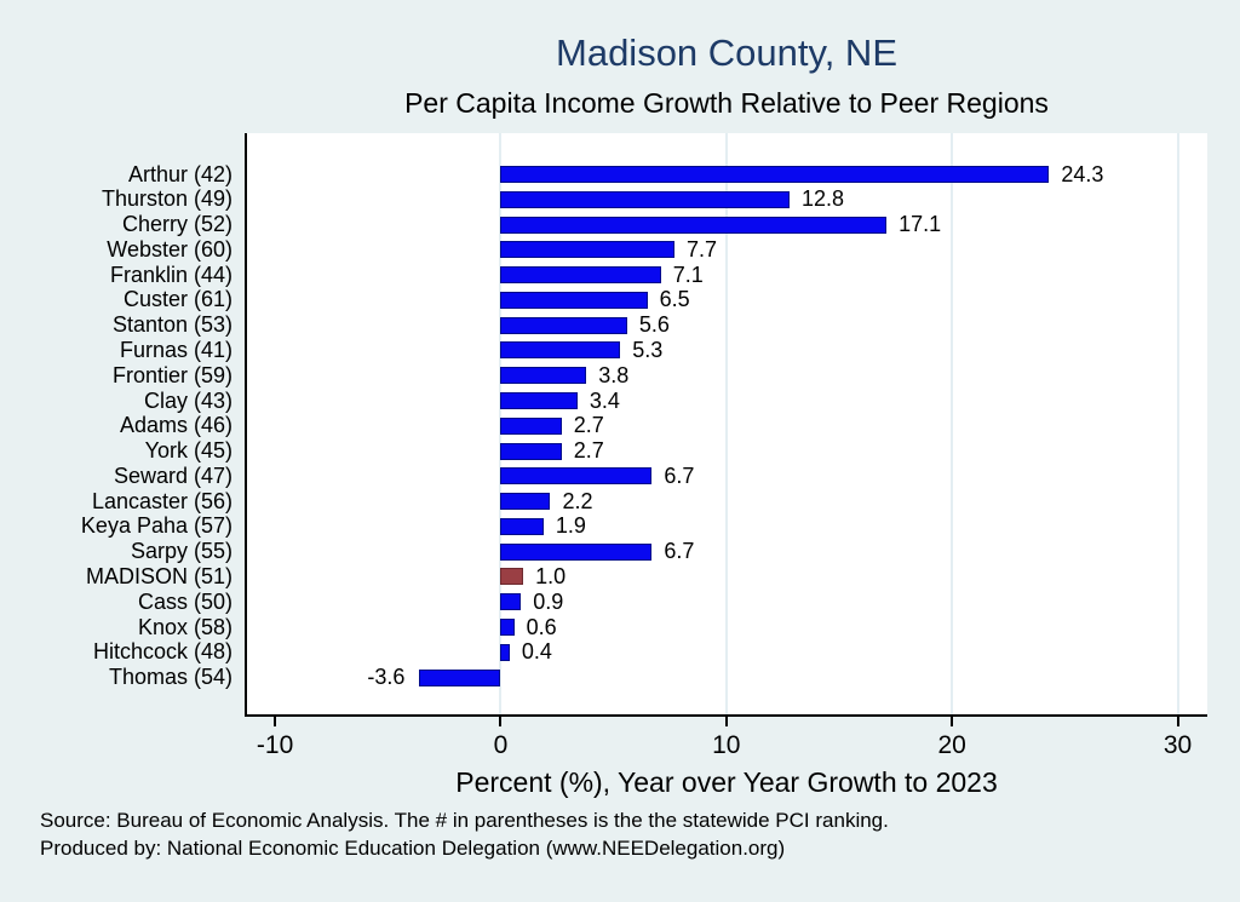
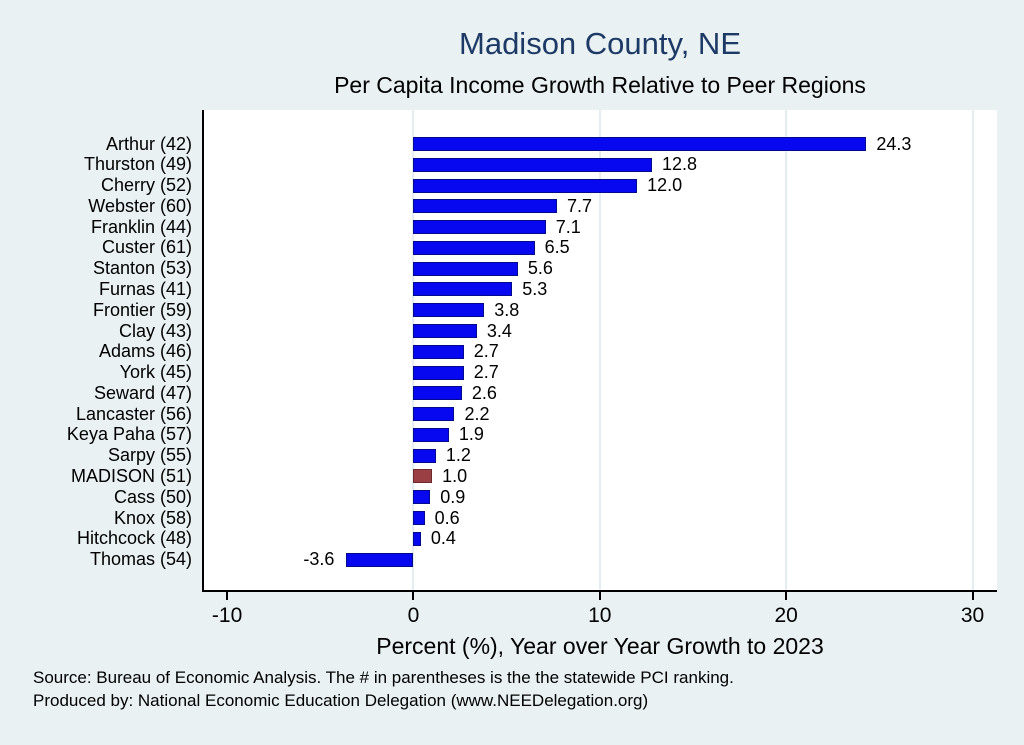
Cherry (52): 17.1 -> 12.0
Seward (47): 6.7 -> 2.6
Sarpy (55): 6.7 -> 1.2
